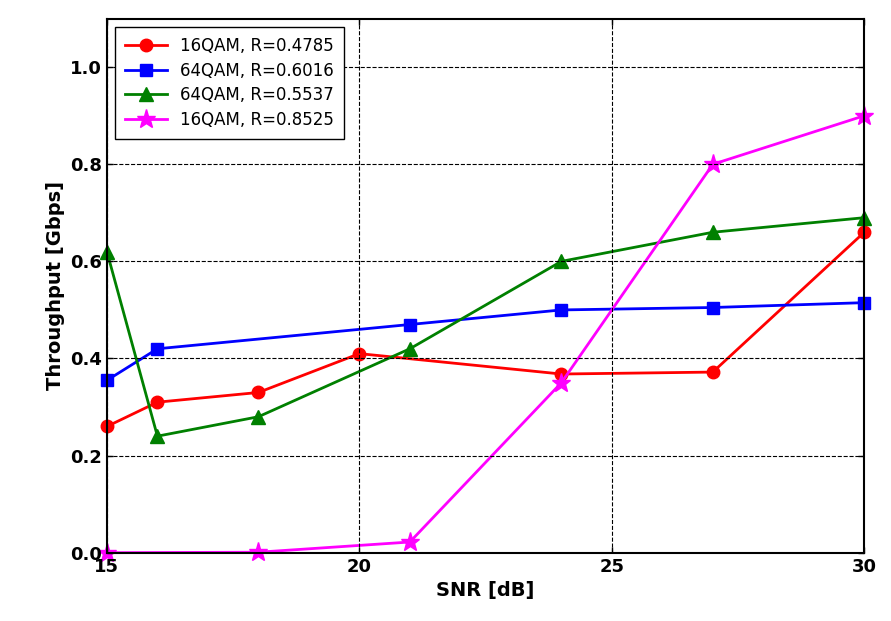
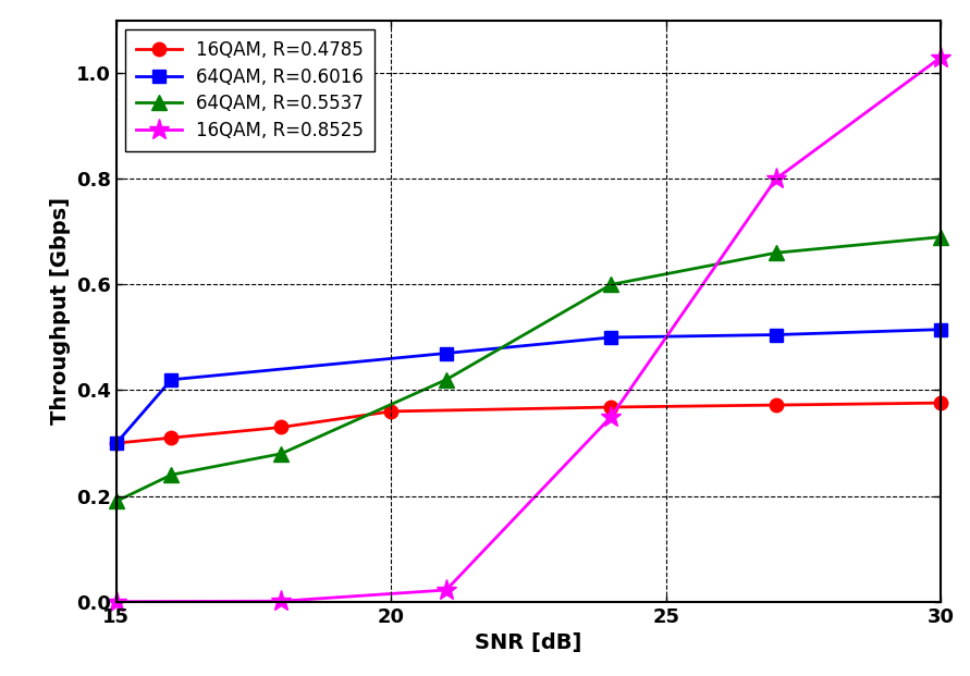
16QAM, R=0.4785/15: 0.260 -> 0.300
64QAM, R=0.6016/15: 0.355 -> 0.300
64QAM, R=0.5537/15: 0.62 -> 0.19
16QAM, R=0.4785/20: 0.410 -> 0.360
16QAM, R=0.4785/30: 0.660 -> 0.376
16QAM, R=0.8525/30: 0.900 -> 1.030
